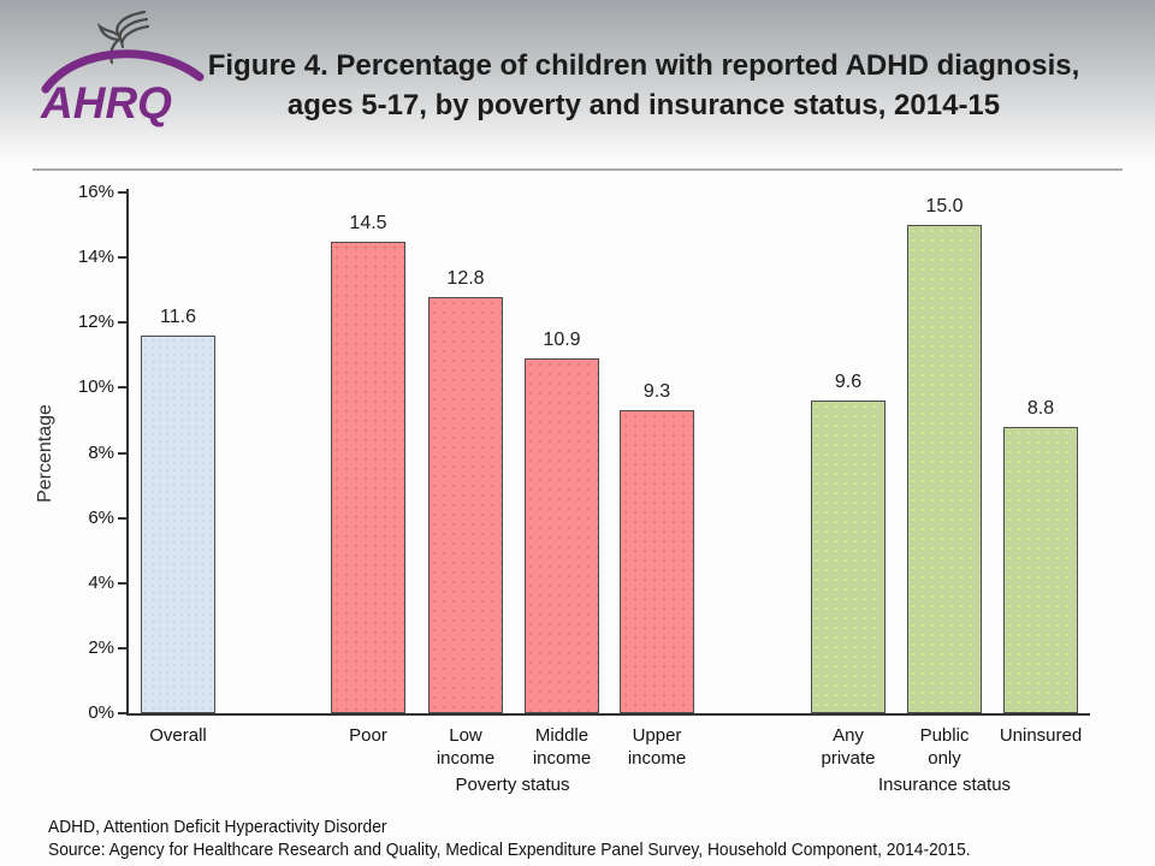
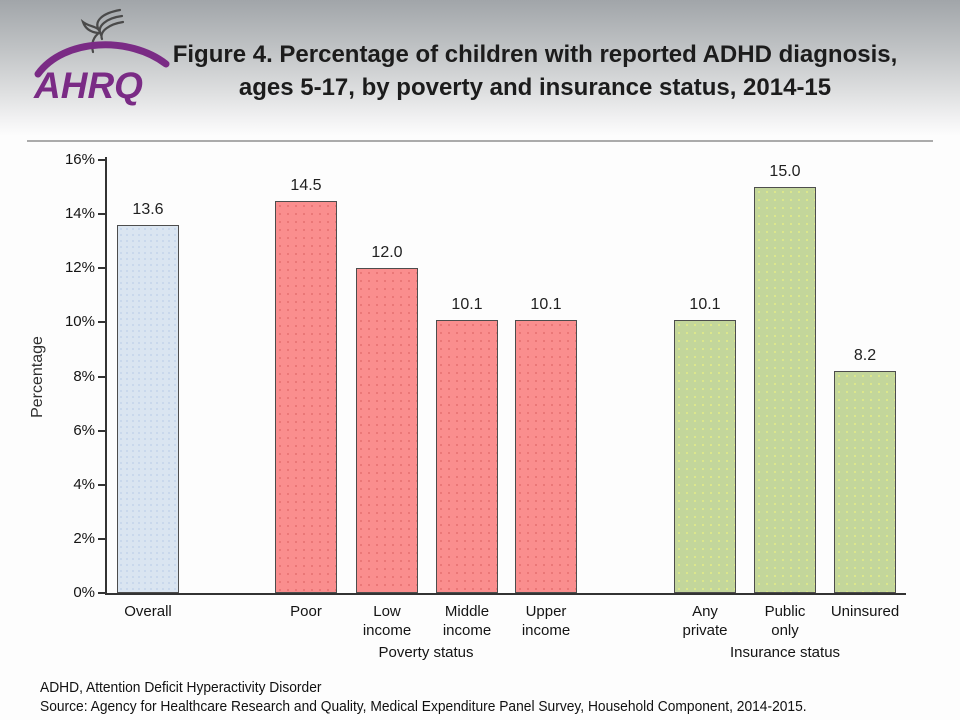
Overall: 11.6 -> 13.6
Low income: 12.8 -> 12.0
Middle income: 10.9 -> 10.1
Upper income: 9.3 -> 10.1
Any private: 9.6 -> 10.1
Uninsured: 8.8 -> 8.2
